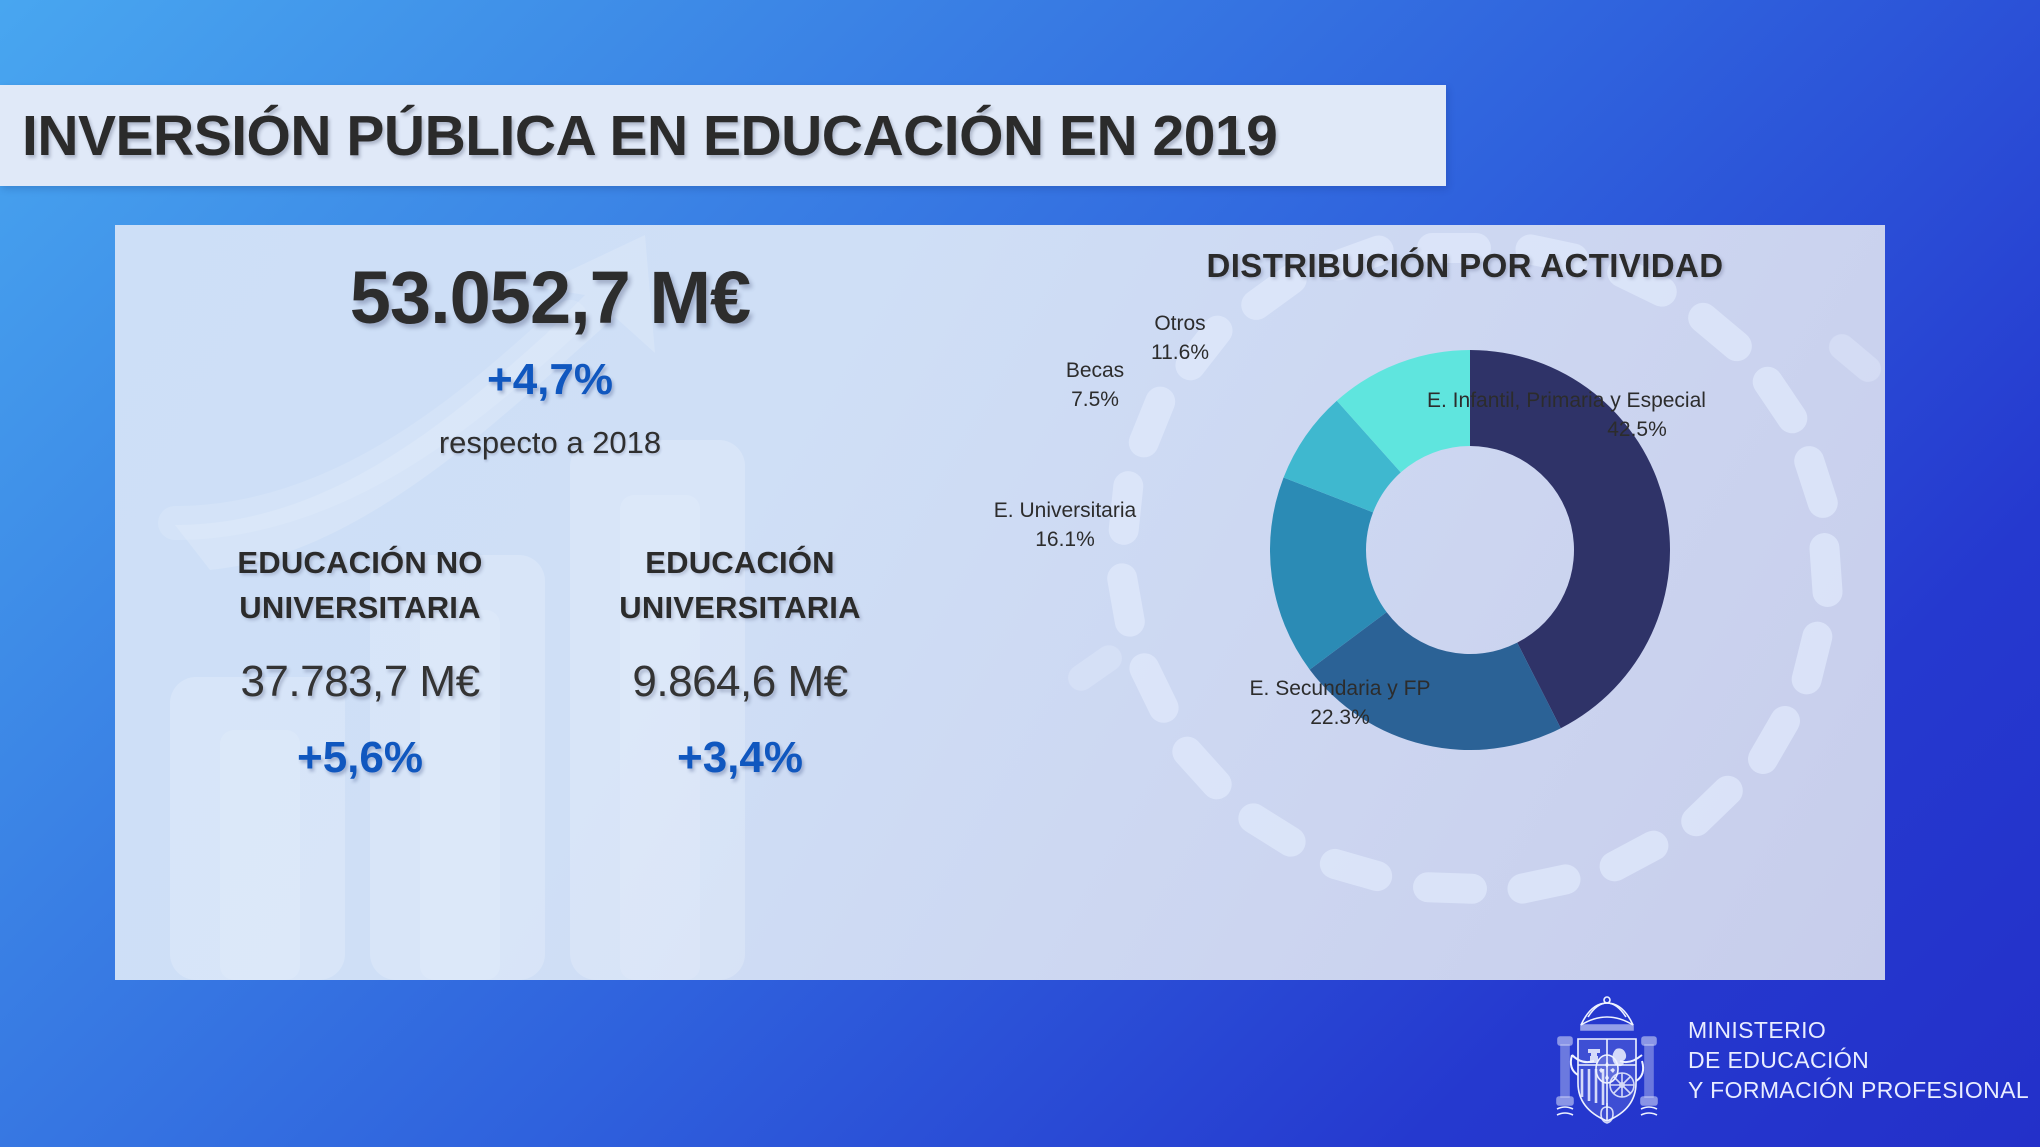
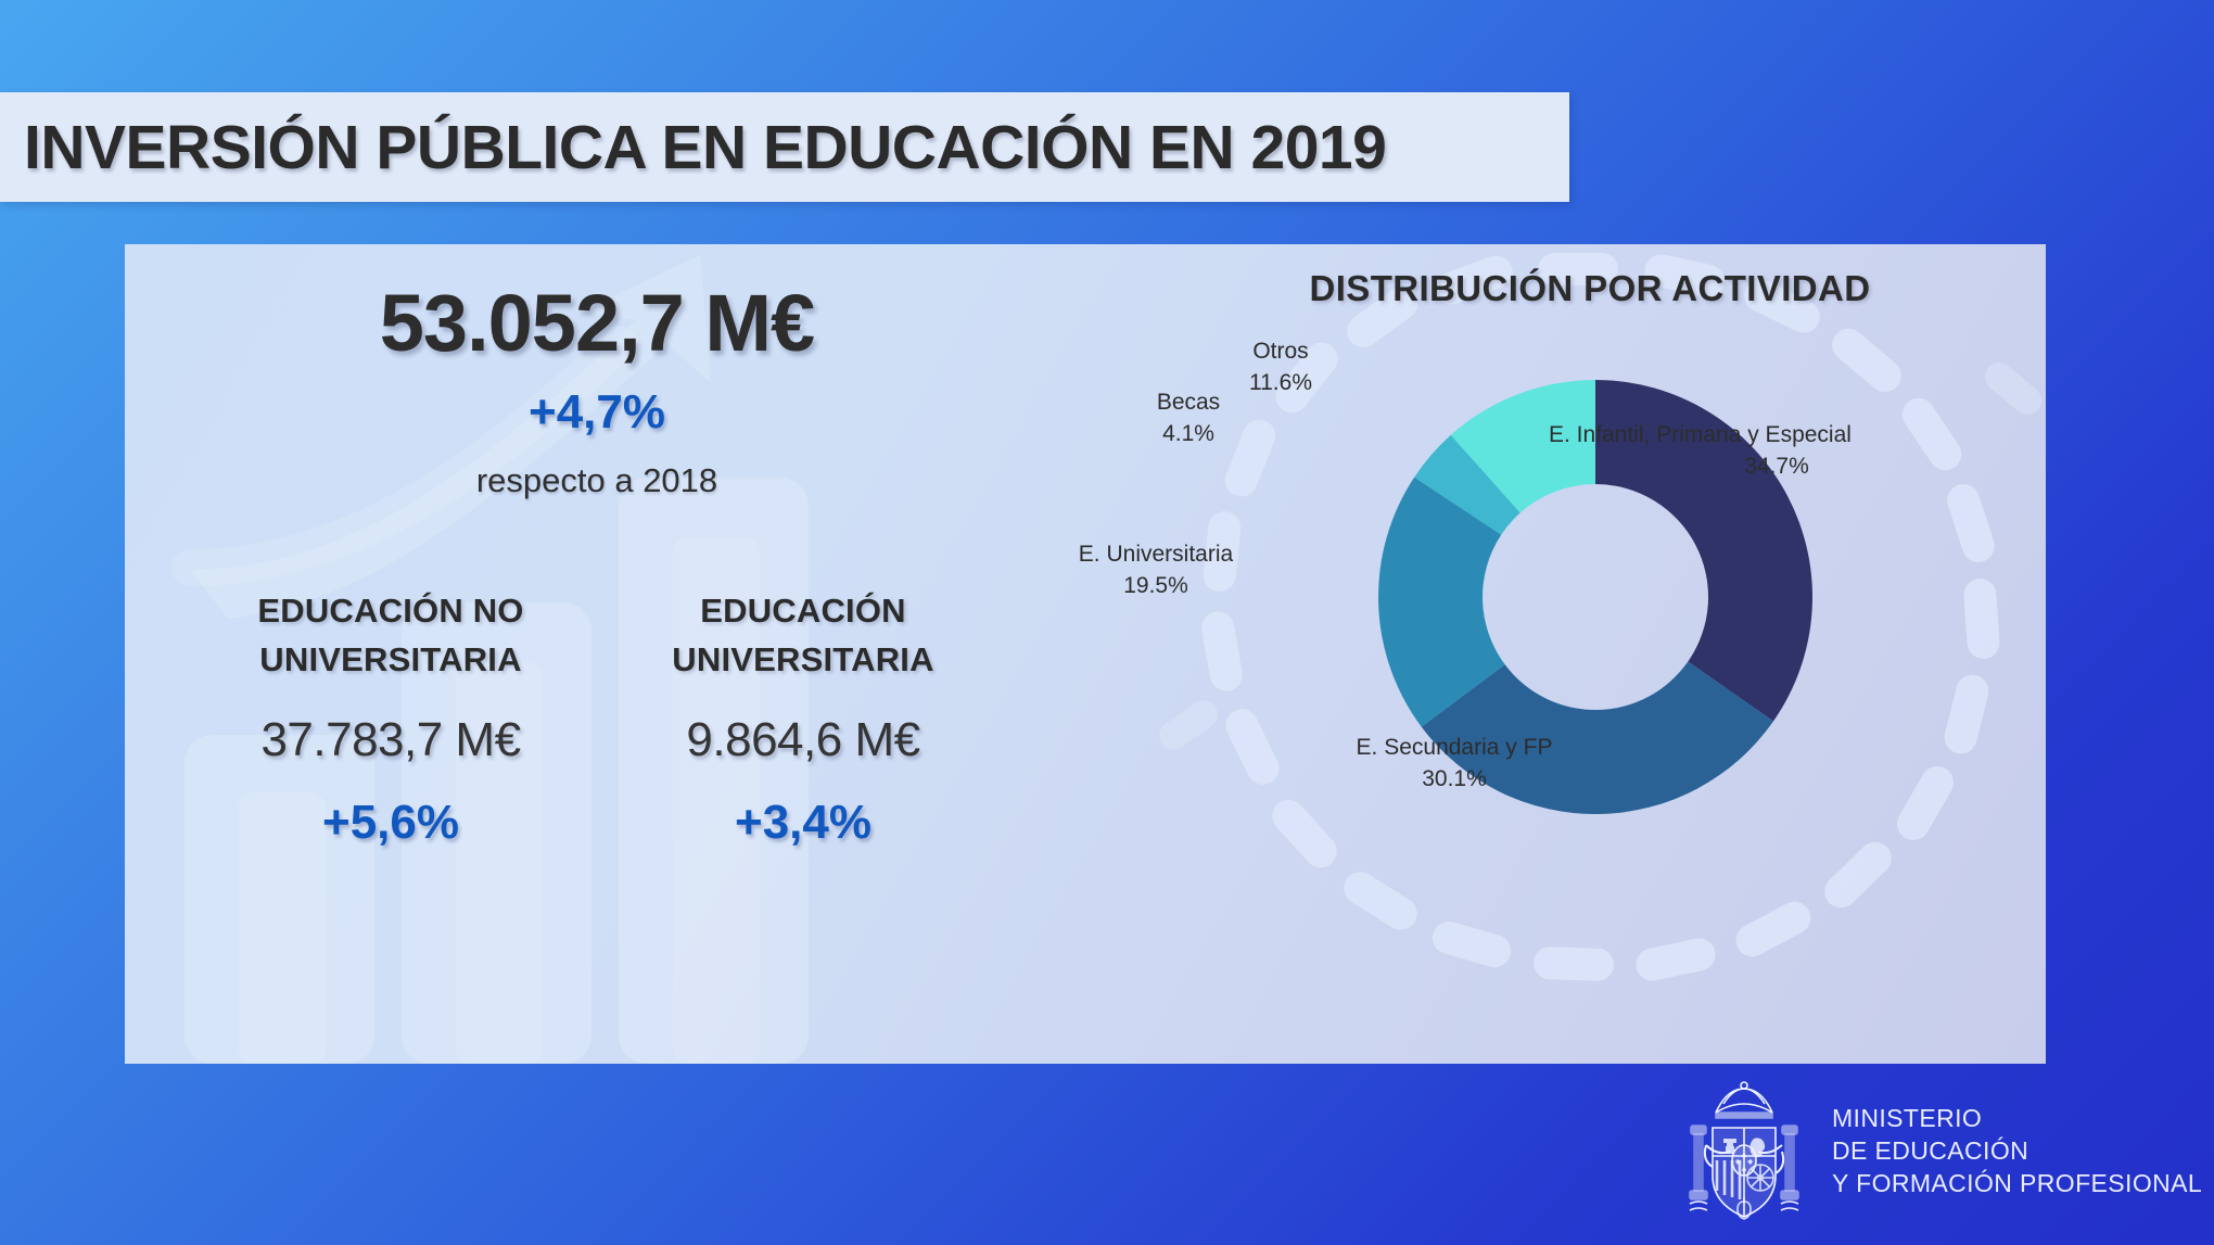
E. Infantil, Primaria y Especial: 42.5% -> 34.7%
E. Secundaria y FP: 22.3% -> 30.1%
E. Universitaria: 16.1% -> 19.5%
Becas: 7.5% -> 4.1%
